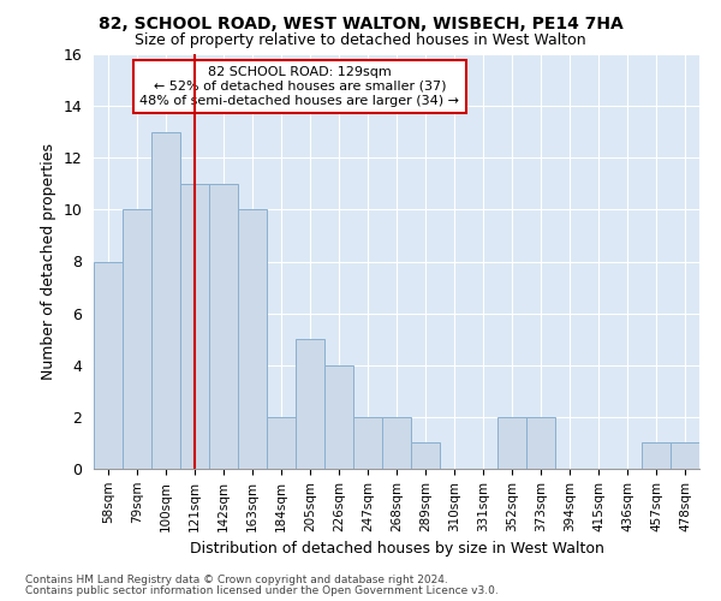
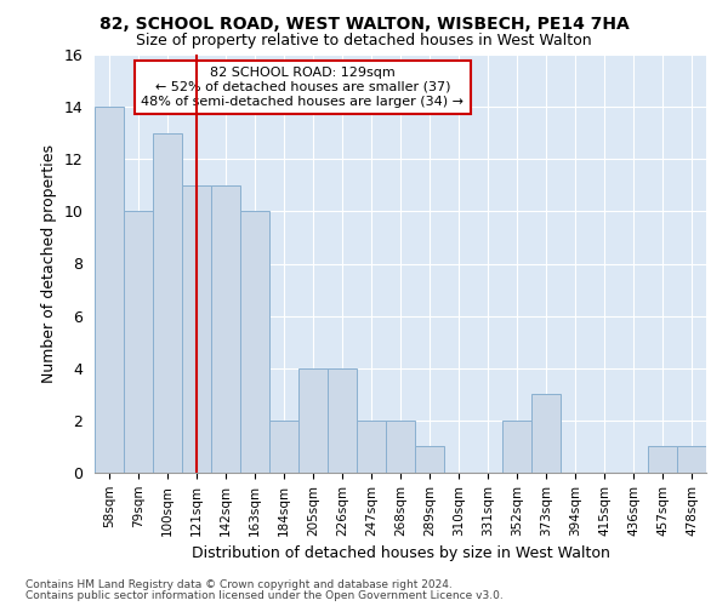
58sqm: 8 -> 14
205sqm: 5 -> 4
373sqm: 2 -> 3
